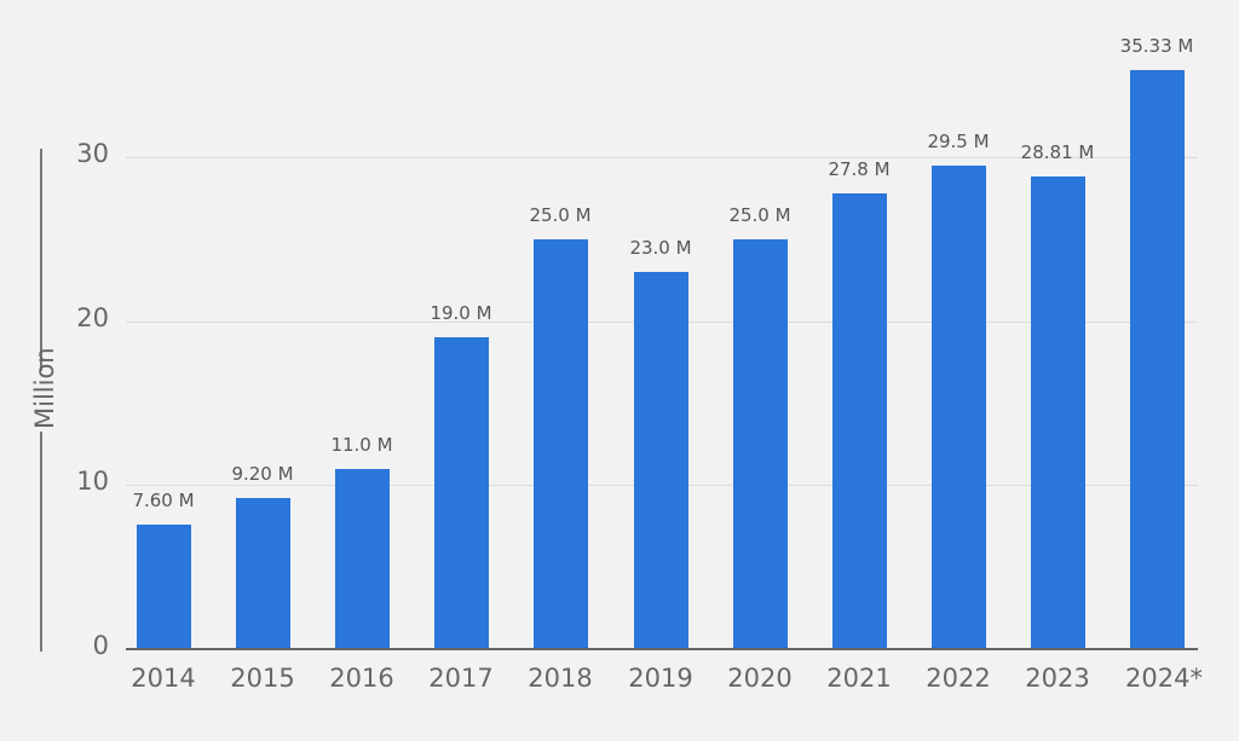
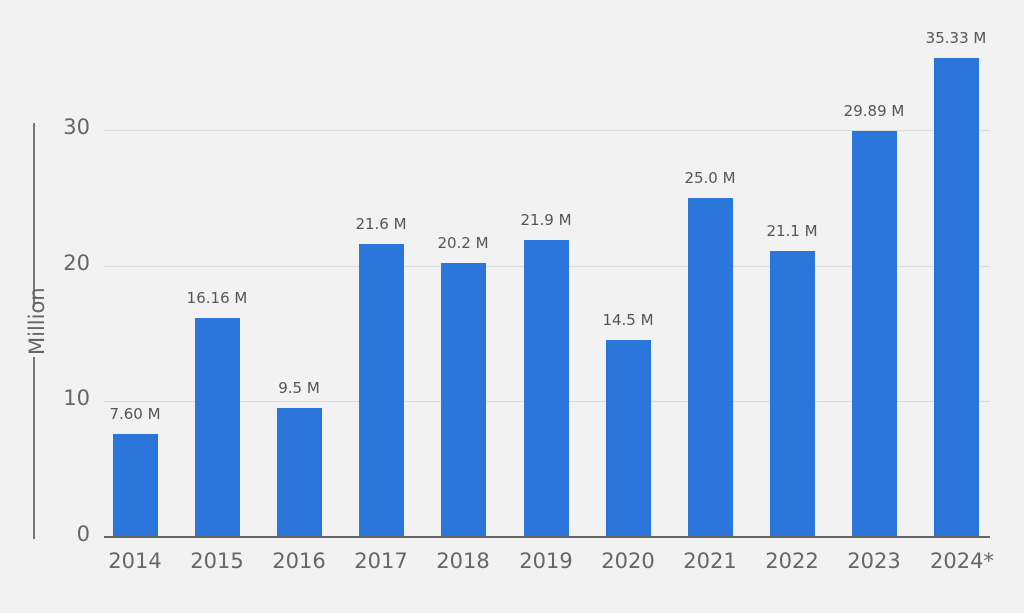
2015: 9.20 -> 16.16
2016: 11.0 -> 9.5
2017: 19.0 -> 21.6
2018: 25.0 -> 20.2
2019: 23.0 -> 21.9
2020: 25.0 -> 14.5
2021: 27.8 -> 25.0
2022: 29.5 -> 21.1
2023: 28.81 -> 29.89
